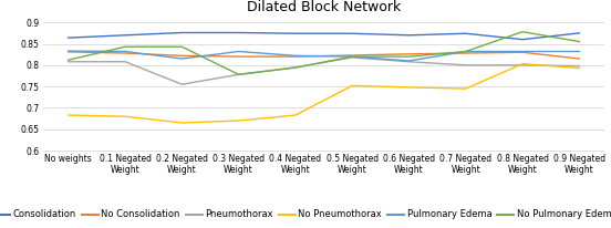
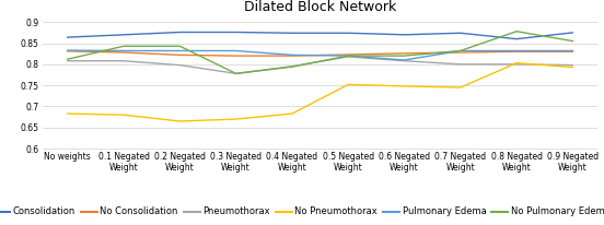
Pneumothorax/0.2 Negated Weight: 0.755 -> 0.798
Pulmonary Edema/0.2 Negated Weight: 0.815 -> 0.832
No Consolidation/0.9 Negated Weight: 0.815 -> 0.830
